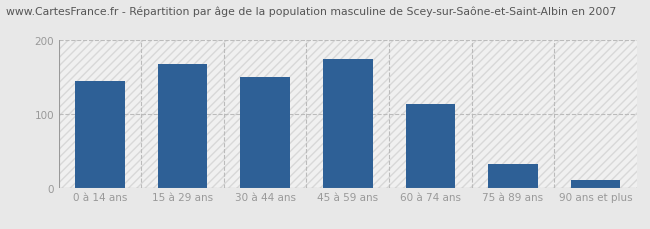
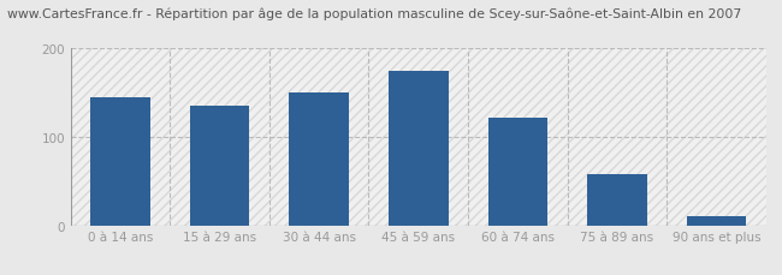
15 à 29 ans: 168 -> 135
60 à 74 ans: 114 -> 122
75 à 89 ans: 32 -> 58
